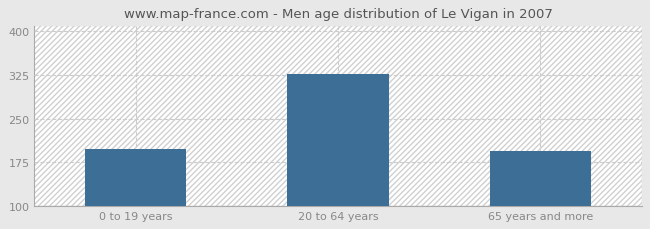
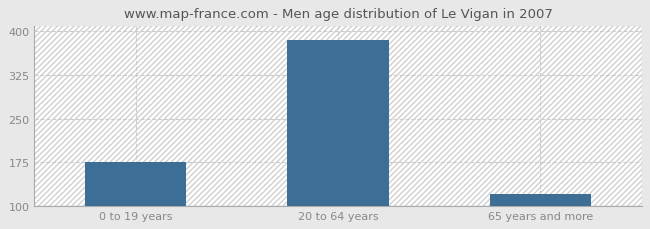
0 to 19 years: 198 -> 175
20 to 64 years: 326 -> 385
65 years and more: 194 -> 120
